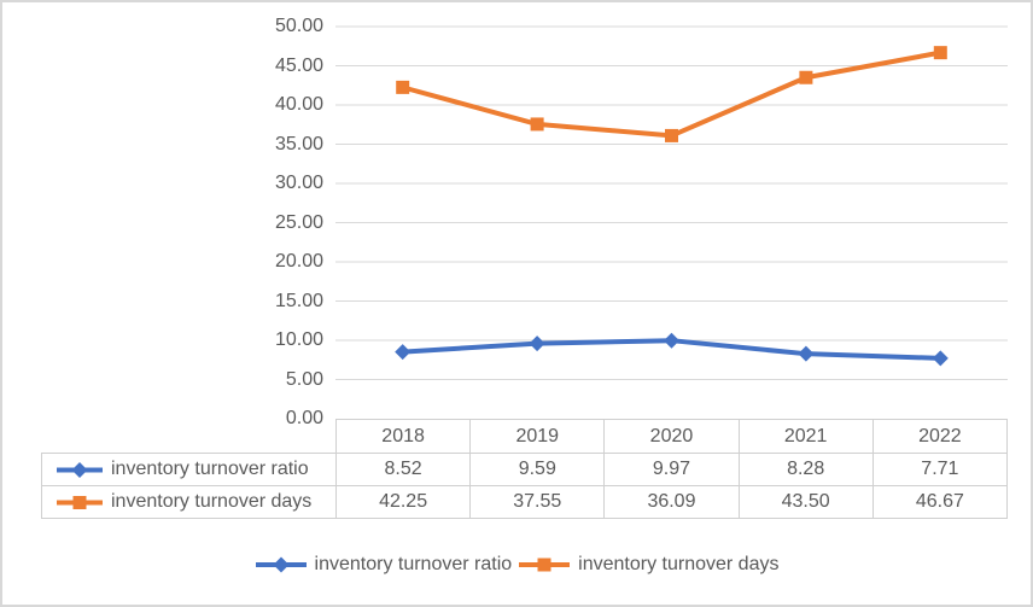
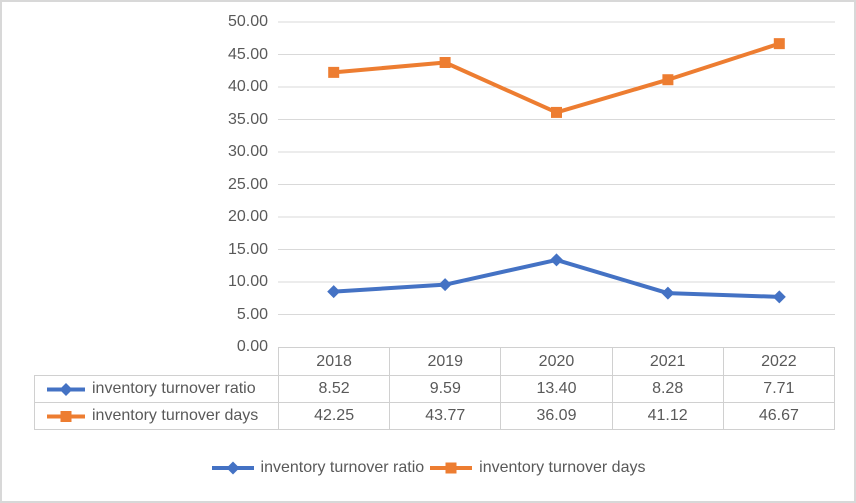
inventory turnover days/2019: 37.55 -> 43.77
inventory turnover ratio/2020: 9.97 -> 13.40
inventory turnover days/2021: 43.50 -> 41.12
